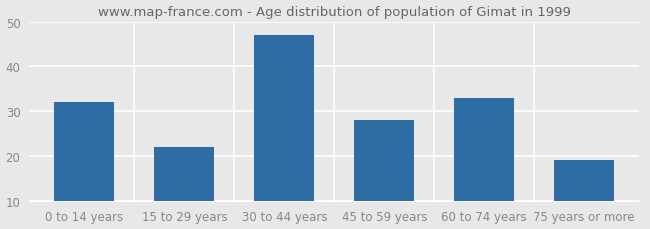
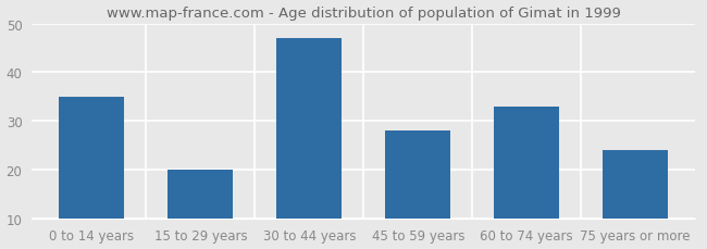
0 to 14 years: 32 -> 35
15 to 29 years: 22 -> 20
75 years or more: 19 -> 24
